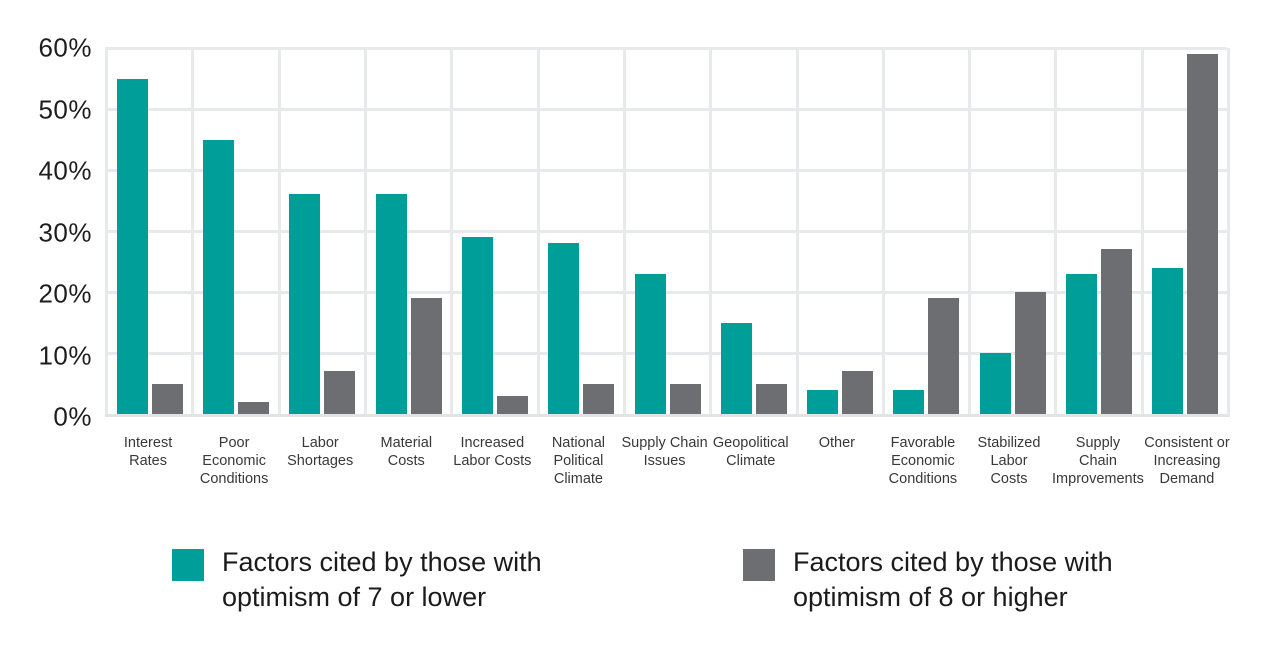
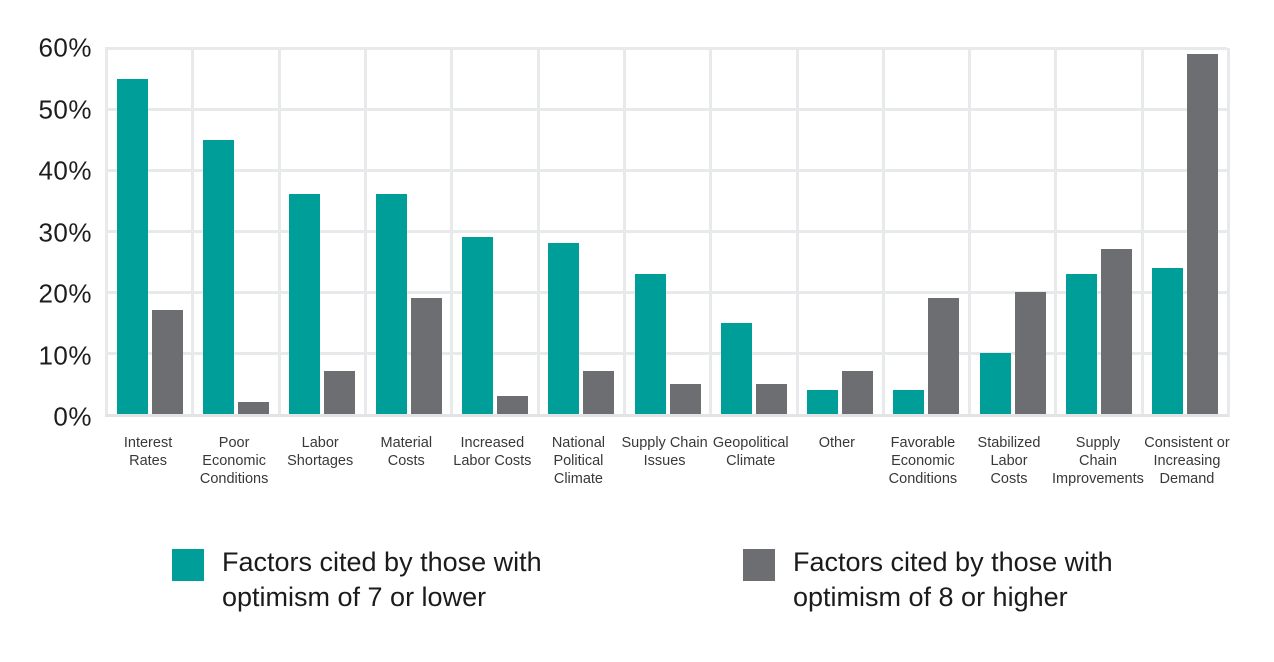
Factors cited by those with optimism of 8 or higher/Interest Rates: 5% -> 17%
Factors cited by those with optimism of 8 or higher/National Political Climate: 5% -> 7%
